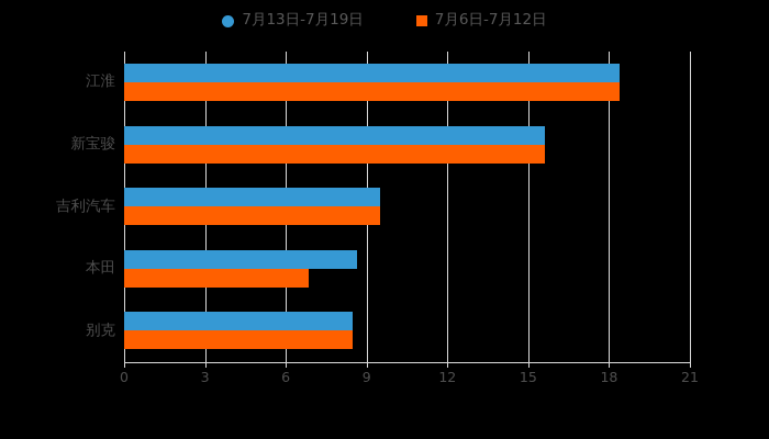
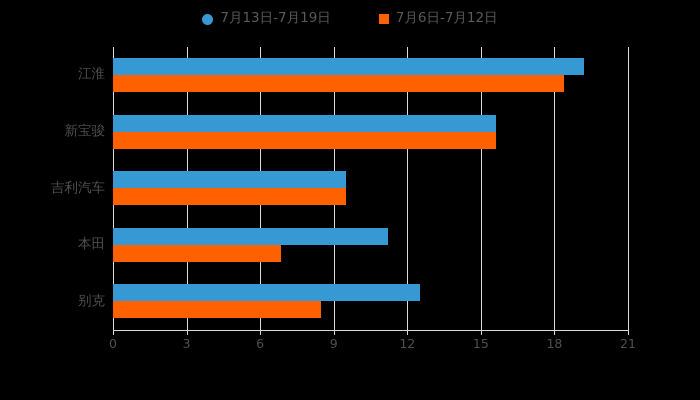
7月13日-7月19日/江淮: 18.4 -> 19.2
7月13日-7月19日/本田: 8.7 -> 11.2
7月13日-7月19日/别克: 8.5 -> 12.5
